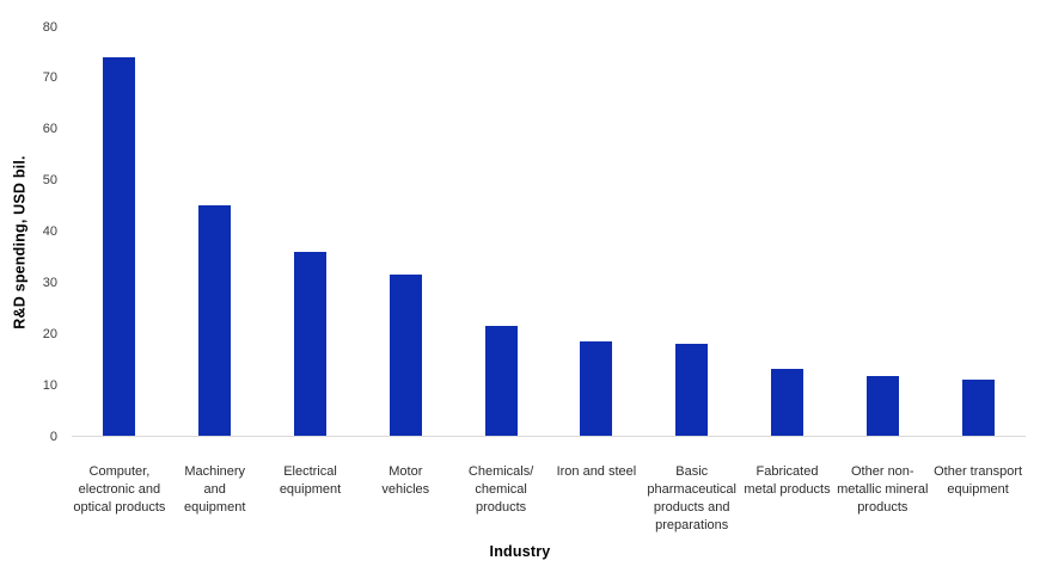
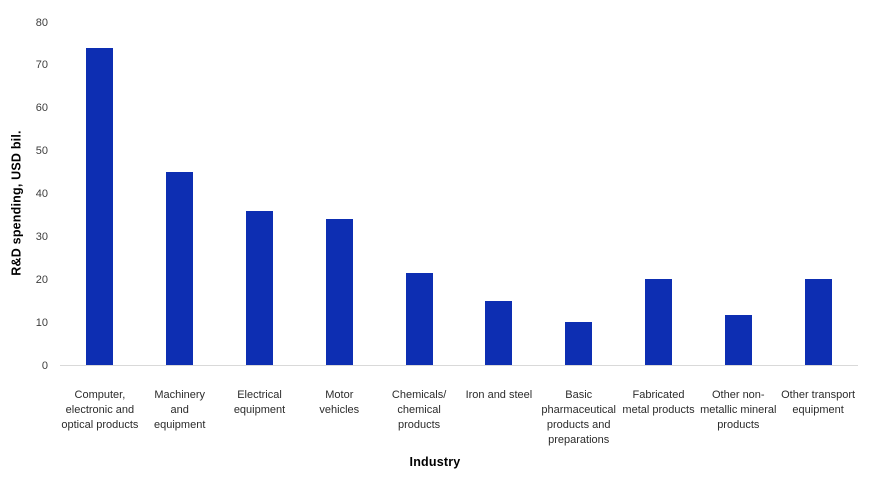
Motor vehicles: 32 -> 34
Iron and steel: 18 -> 15
Basic pharmaceutical products and preparations: 18 -> 10
Fabricated metal products: 13 -> 20
Other transport equipment: 11 -> 20
